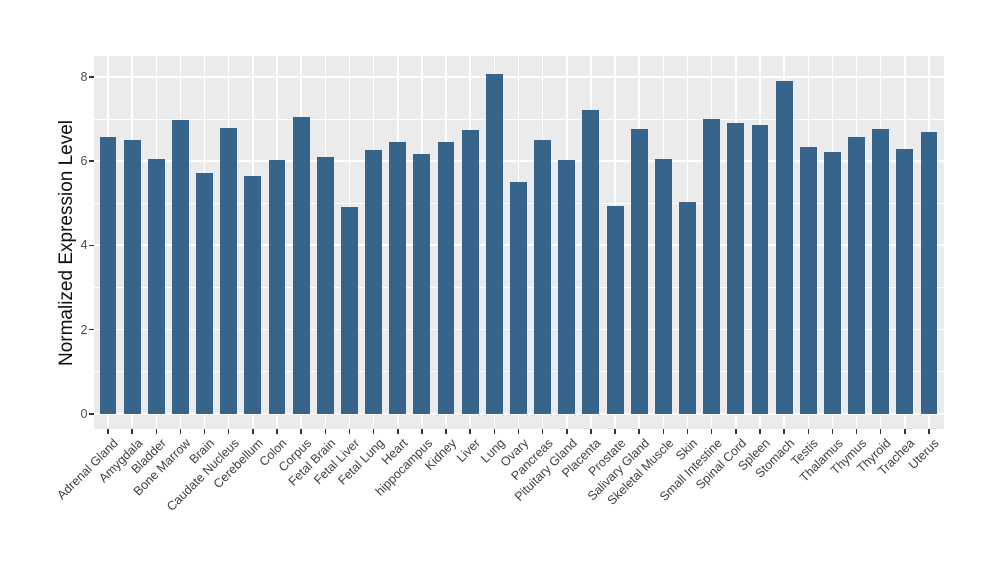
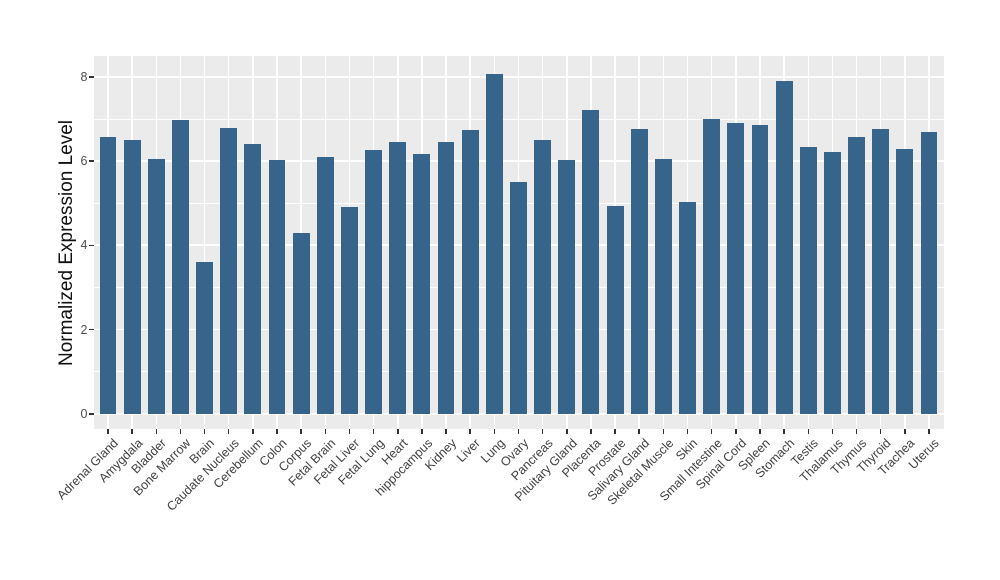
Brain: 5.7 -> 3.6
Cerebellum: 5.7 -> 6.4
Corpus: 7.1 -> 4.3
